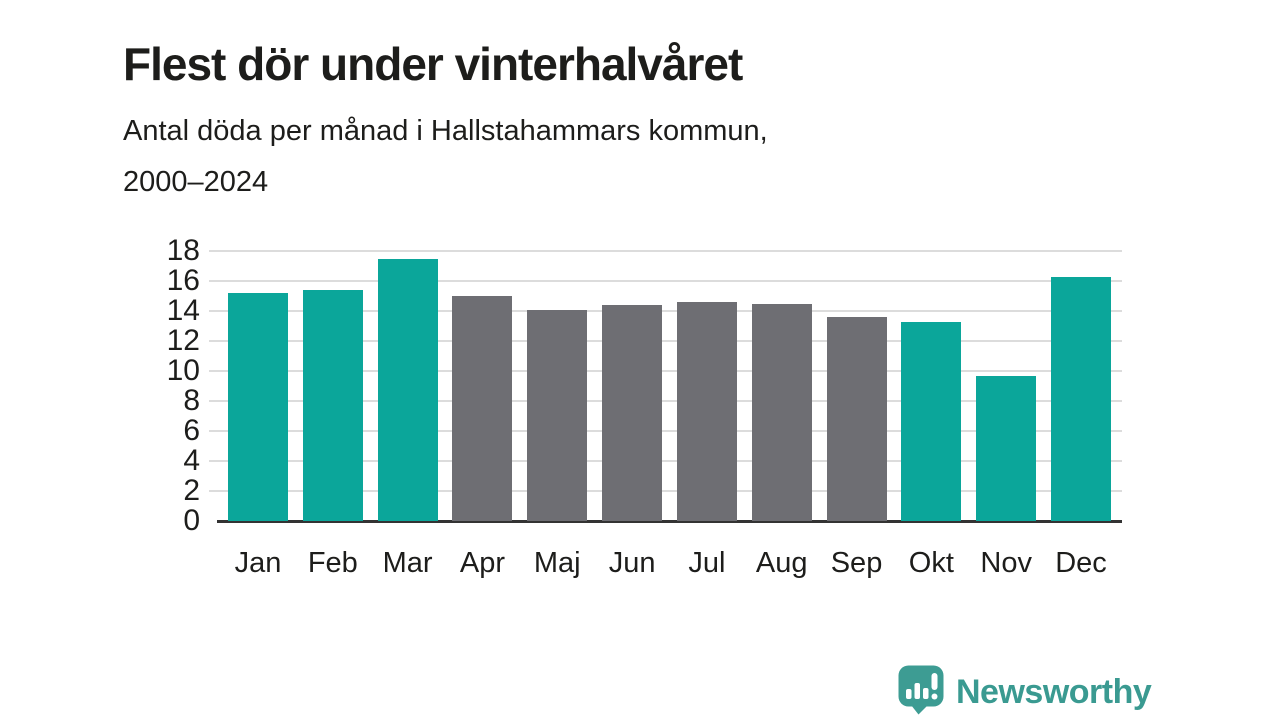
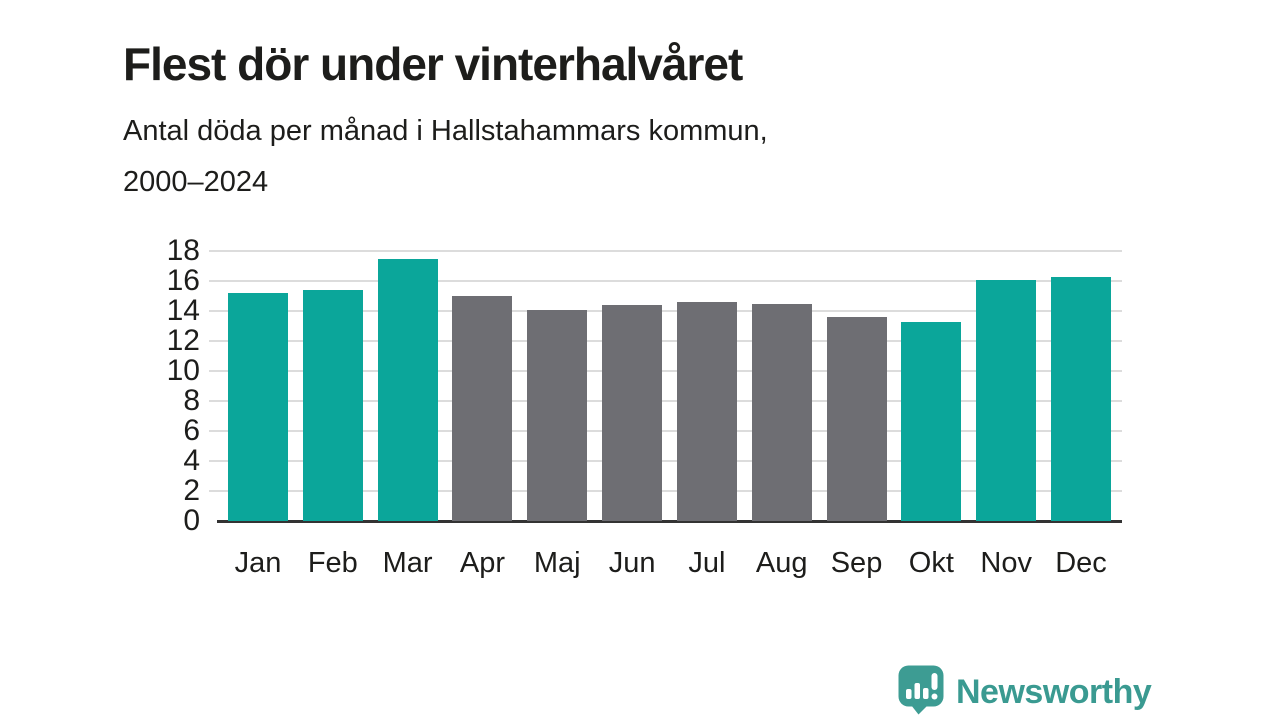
Nov: 9.7 -> 16.1
